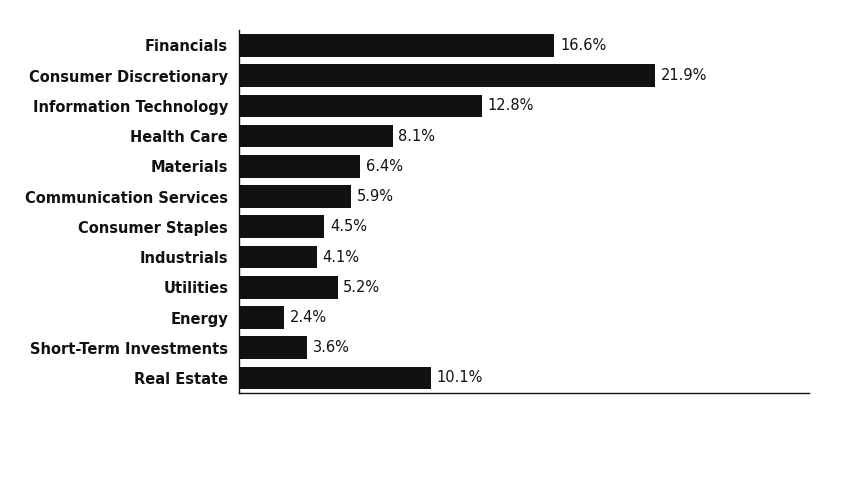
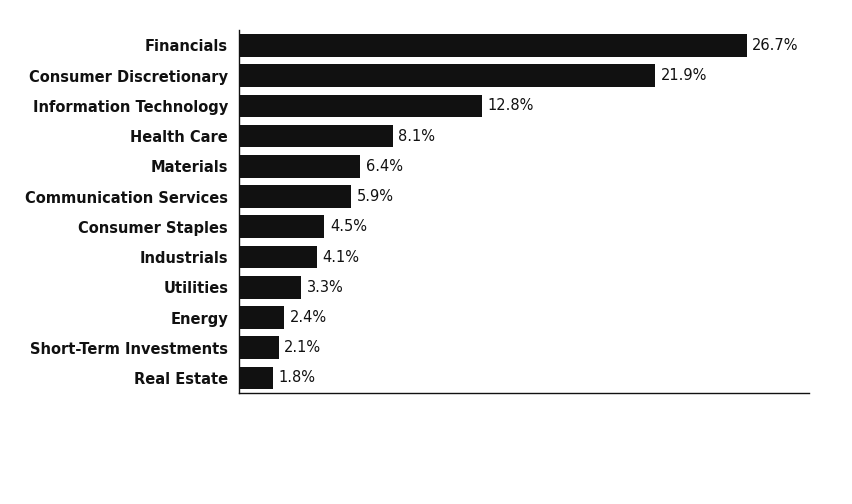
Financials: 16.6% -> 26.7%
Utilities: 5.2% -> 3.3%
Short-Term Investments: 3.6% -> 2.1%
Real Estate: 10.1% -> 1.8%
